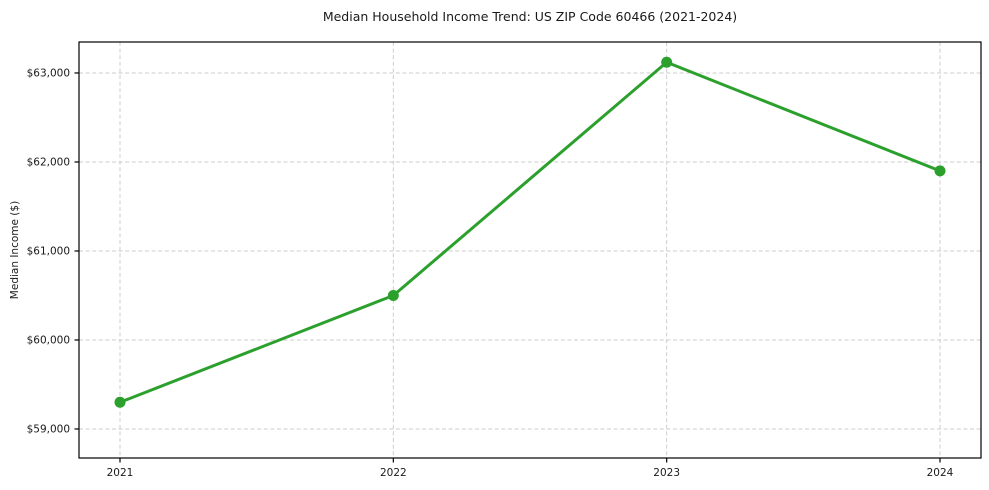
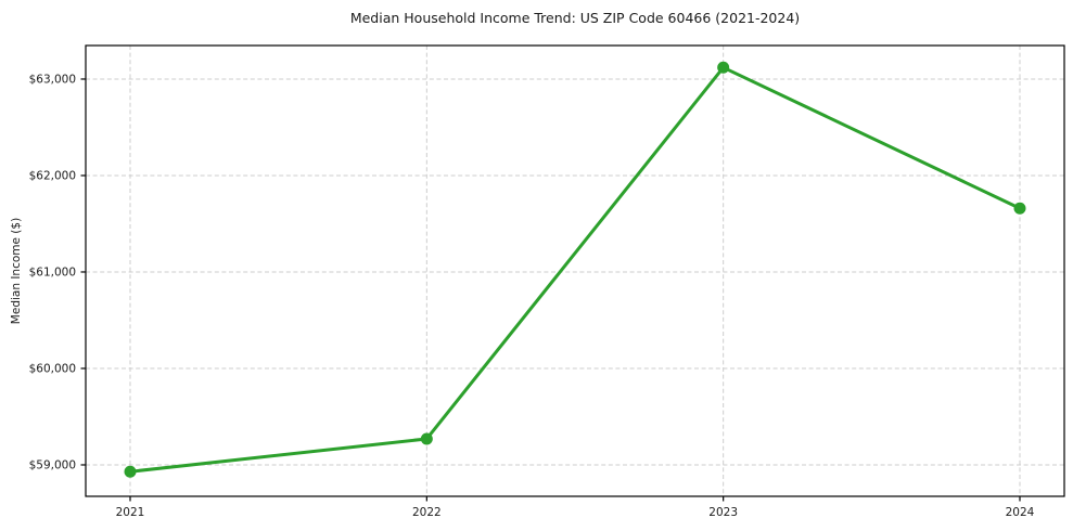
2021: $59300 -> $58900
2022: $60500 -> $59300
2024: $61900 -> $61700
